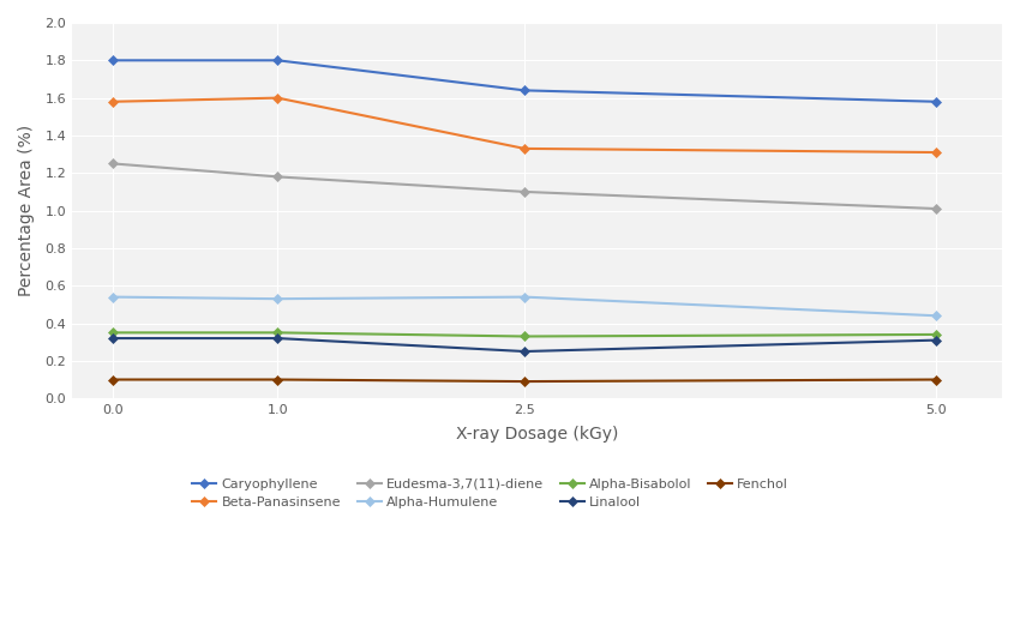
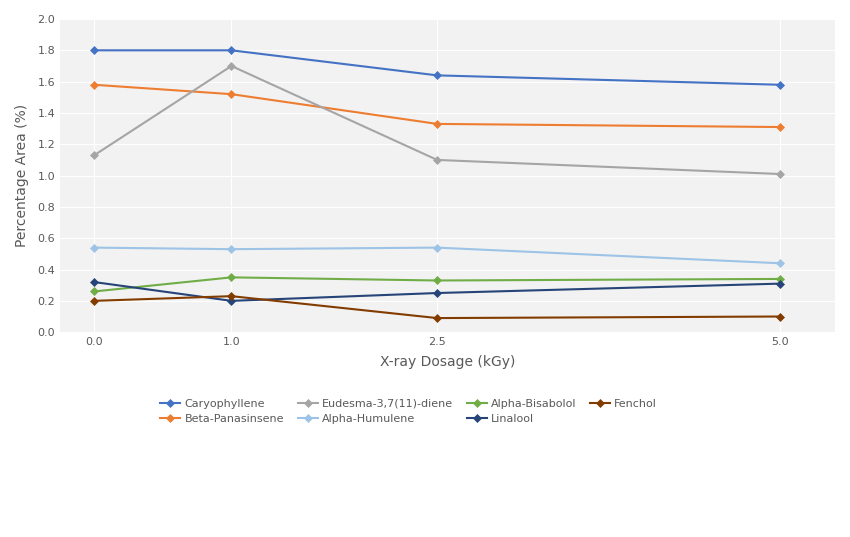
Eudesma-3,7(11)-diene/0.0: 1.25 -> 1.13
Alpha-Bisabolol/0.0: 0.35 -> 0.26
Fenchol/0.0: 0.10 -> 0.20
Beta-Panasinsene/1.0: 1.60 -> 1.52
Eudesma-3,7(11)-diene/1.0: 1.18 -> 1.70
Linalool/1.0: 0.32 -> 0.20
Fenchol/1.0: 0.10 -> 0.23
